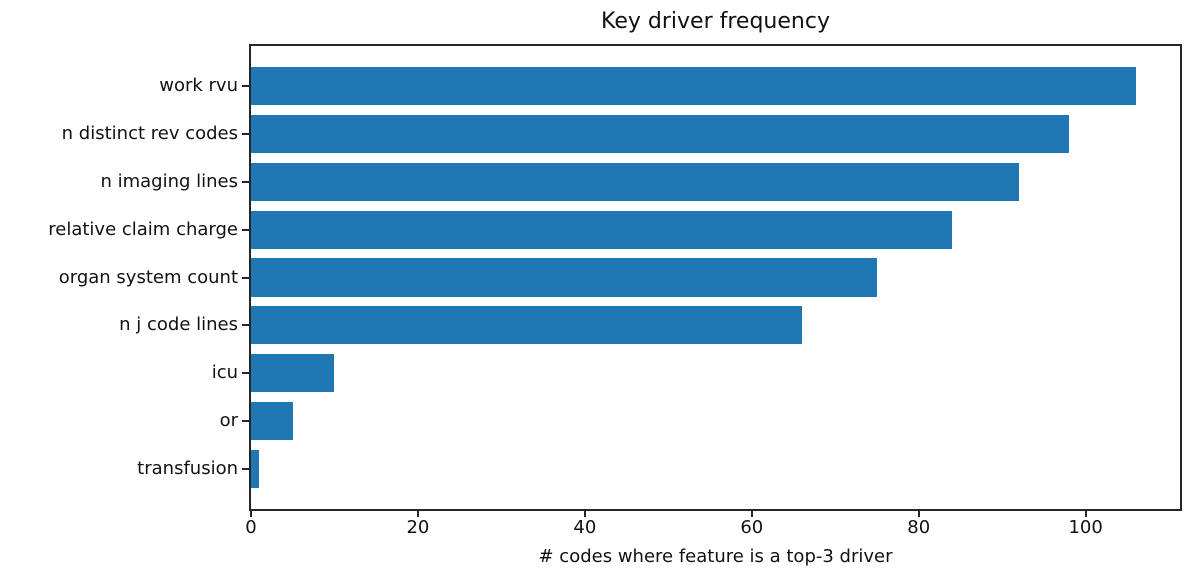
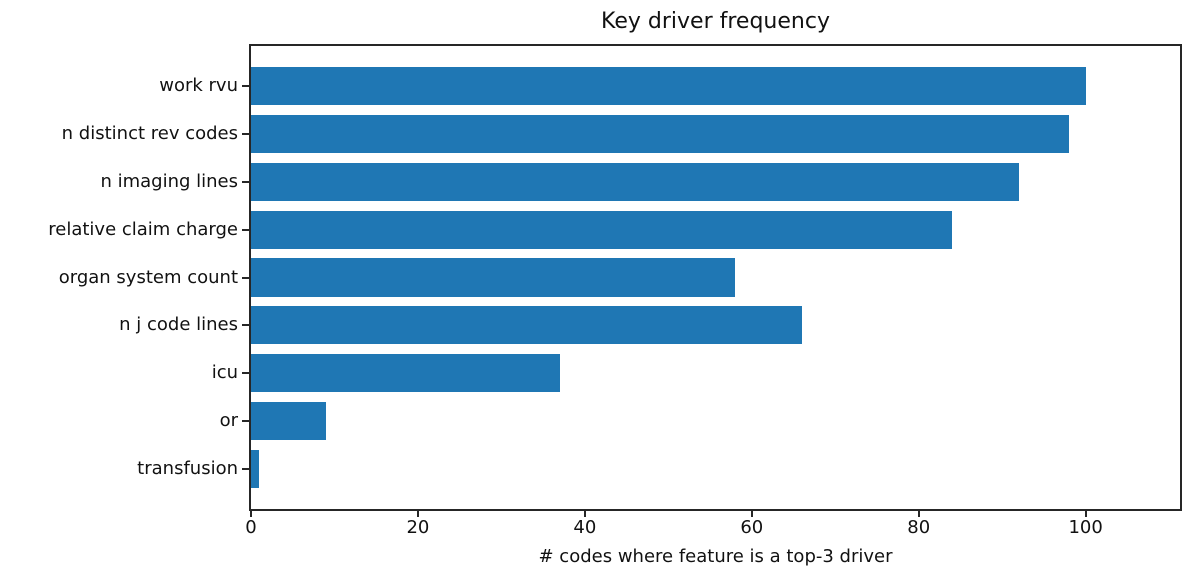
work rvu: 106 -> 100
organ system count: 75 -> 58
icu: 10 -> 37
or: 5 -> 9
